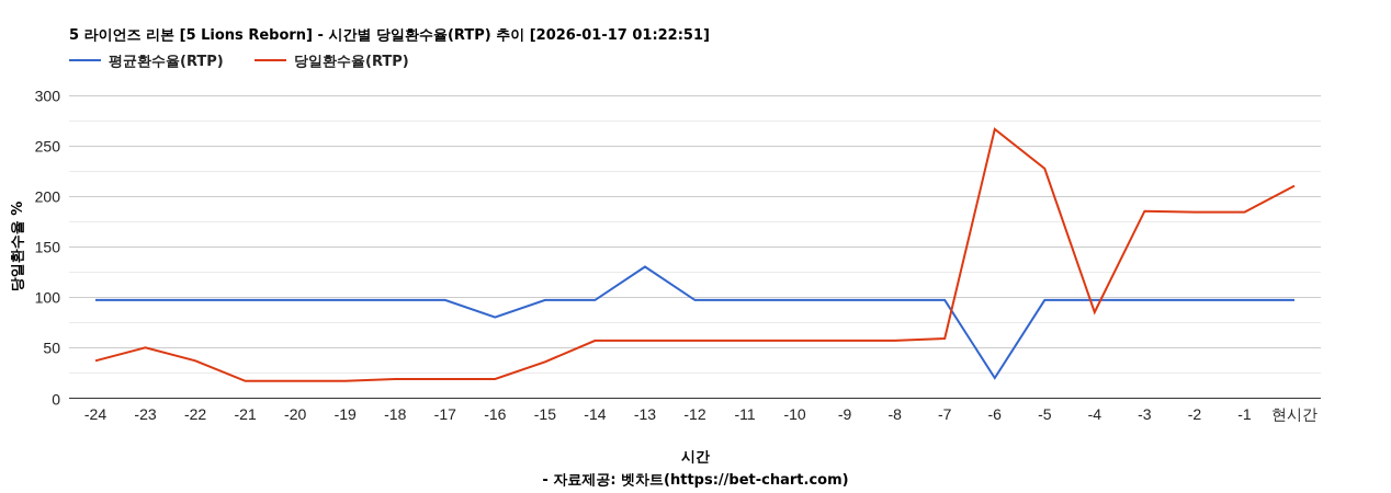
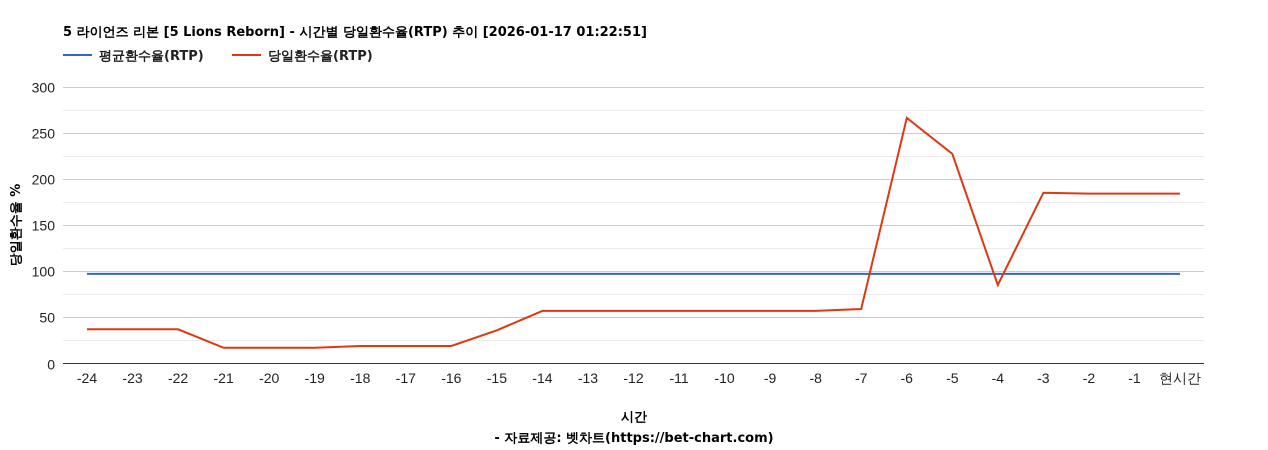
당일환수율(RTP)/-23: 50 -> 40
평균환수율(RTP)/-16: 80 -> 100
평균환수율(RTP)/-13: 130 -> 100
평균환수율(RTP)/-6: 20 -> 100
당일환수율(RTP)/현시간: 210 -> 180
